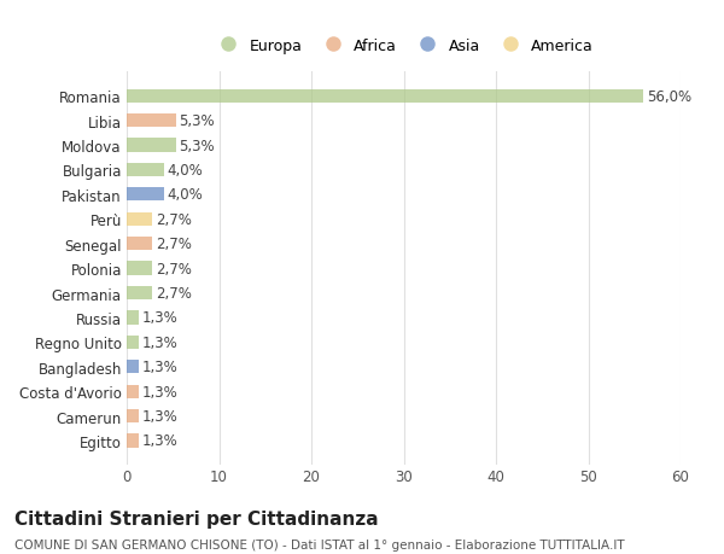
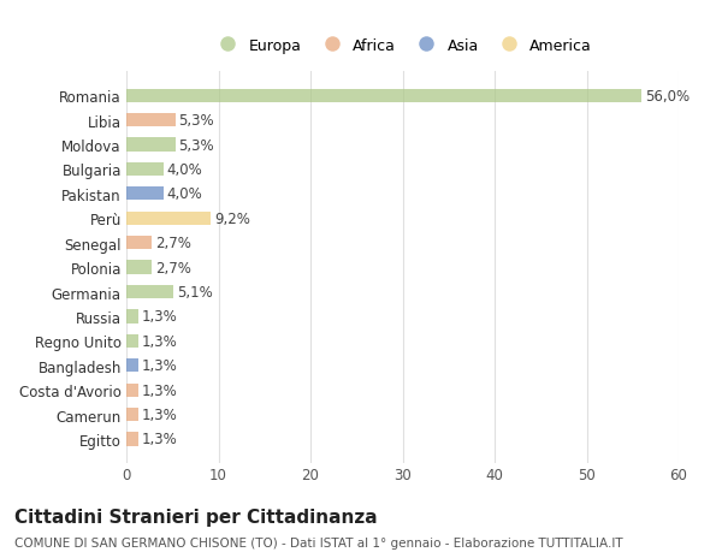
Perù: 2,7% -> 9,2%
Germania: 2,7% -> 5,1%
